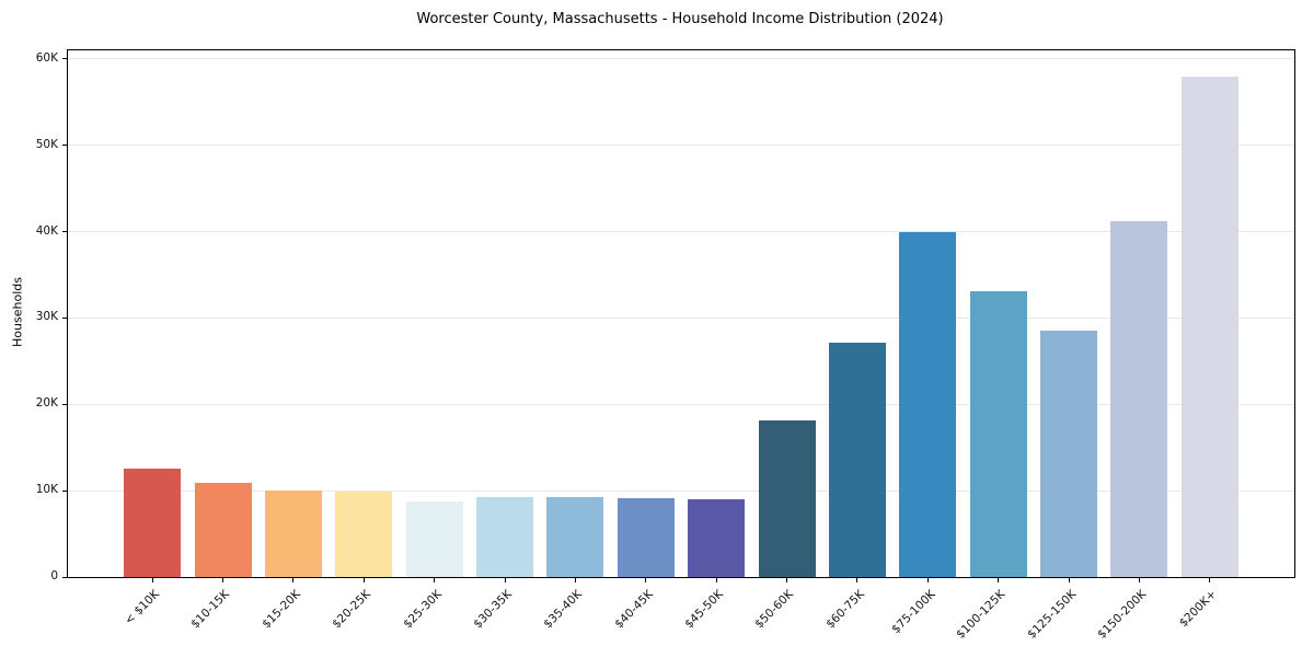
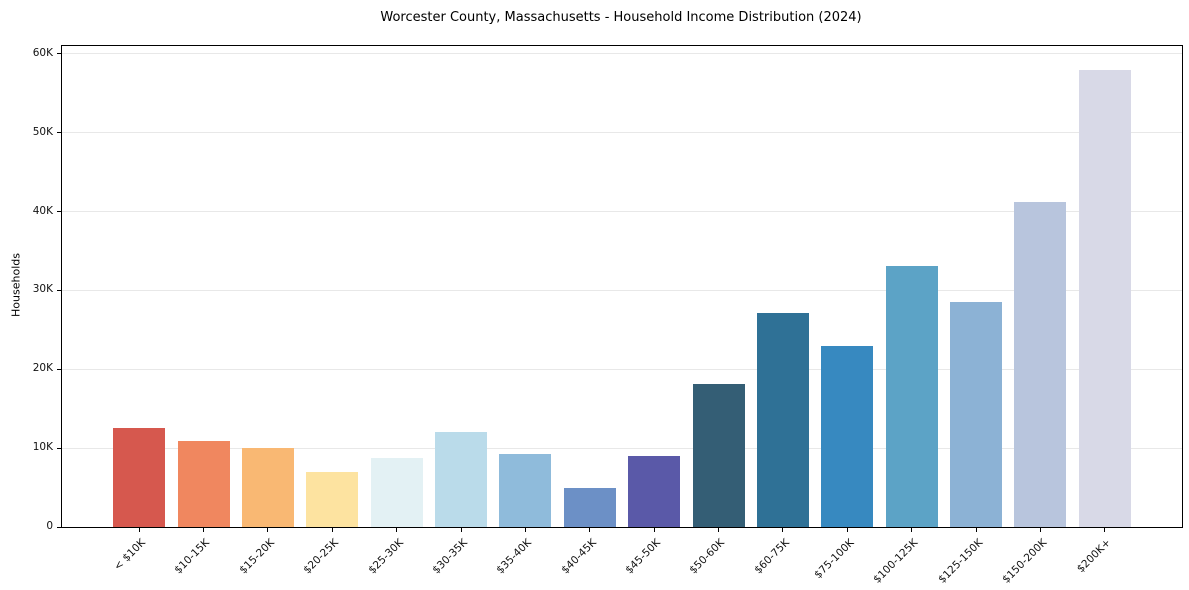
$20-25K: 10K -> 7K
$30-35K: 9K -> 12K
$40-45K: 9K -> 5K
$75-100K: 40K -> 23K
